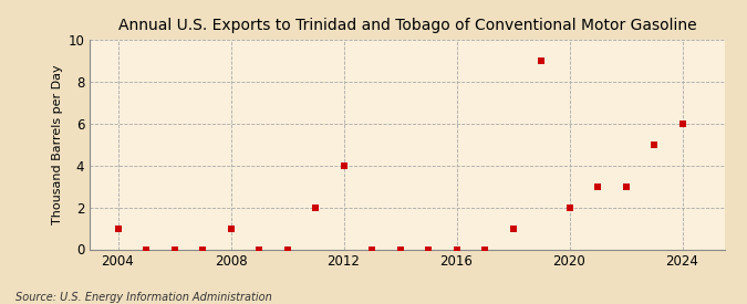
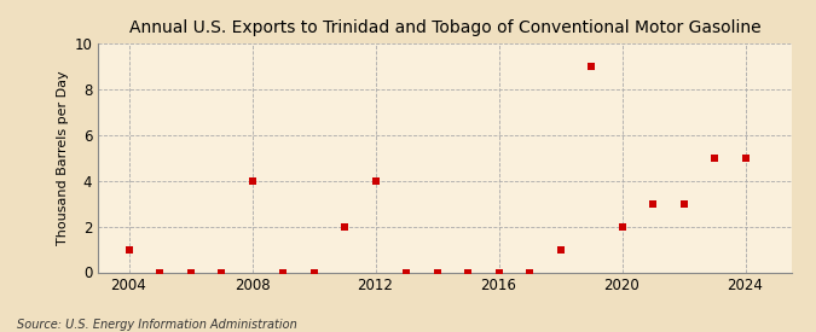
2008: 1 -> 4
2024: 6 -> 5
